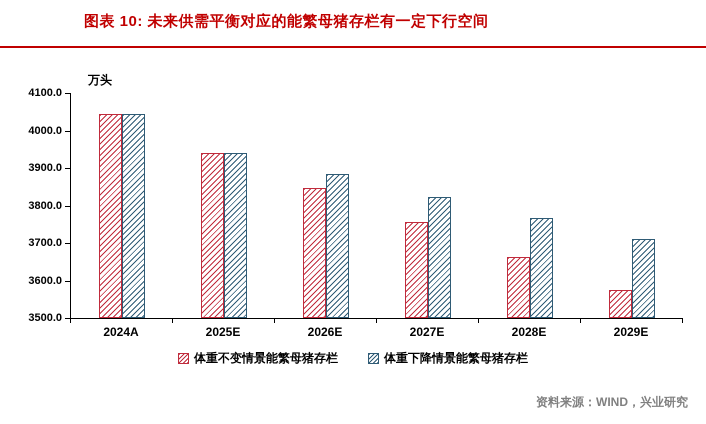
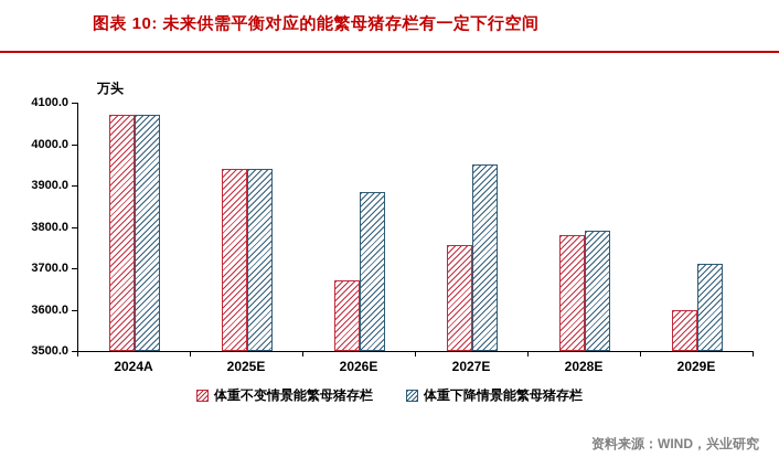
体重不变情景能繁母猪存栏/2024A: 4040 -> 4070
体重下降情景能繁母猪存栏/2024A: 4040 -> 4070
体重不变情景能繁母猪存栏/2026E: 3850 -> 3670
体重下降情景能繁母猪存栏/2027E: 3820 -> 3950
体重不变情景能繁母猪存栏/2028E: 3660 -> 3780
体重下降情景能繁母猪存栏/2028E: 3770 -> 3790
体重不变情景能繁母猪存栏/2029E: 3580 -> 3600
